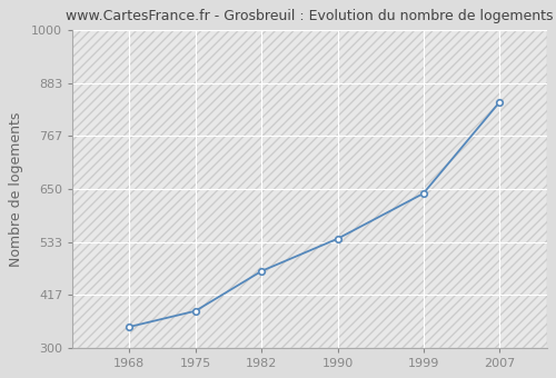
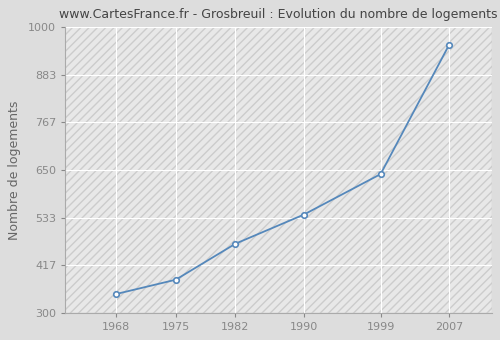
2007: 840 -> 955
